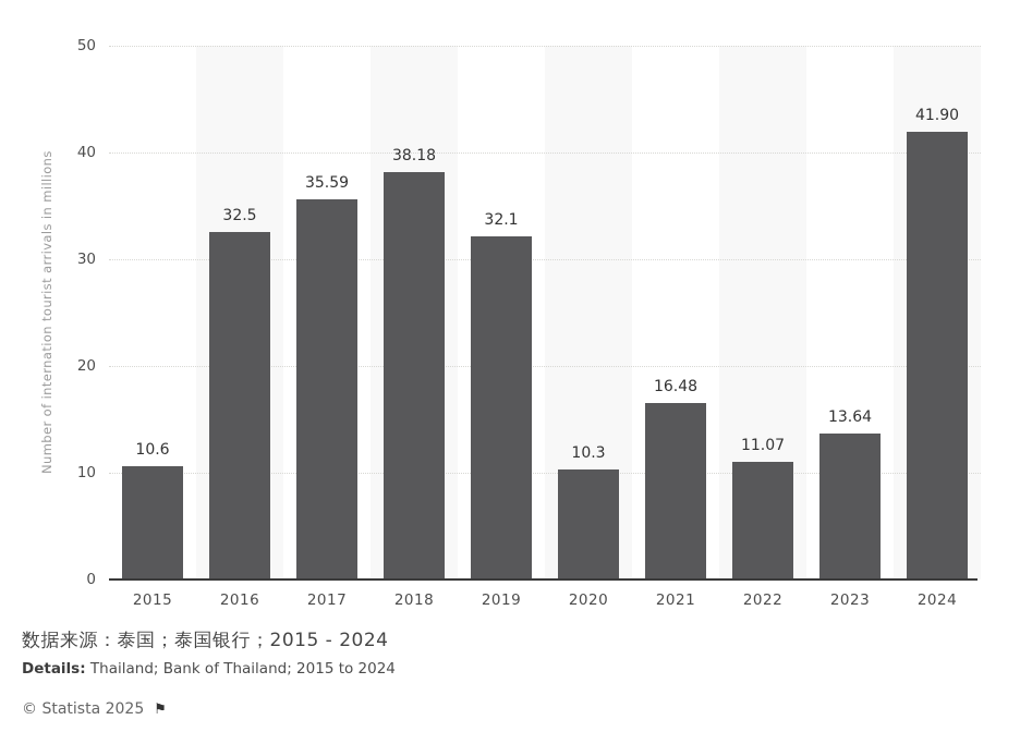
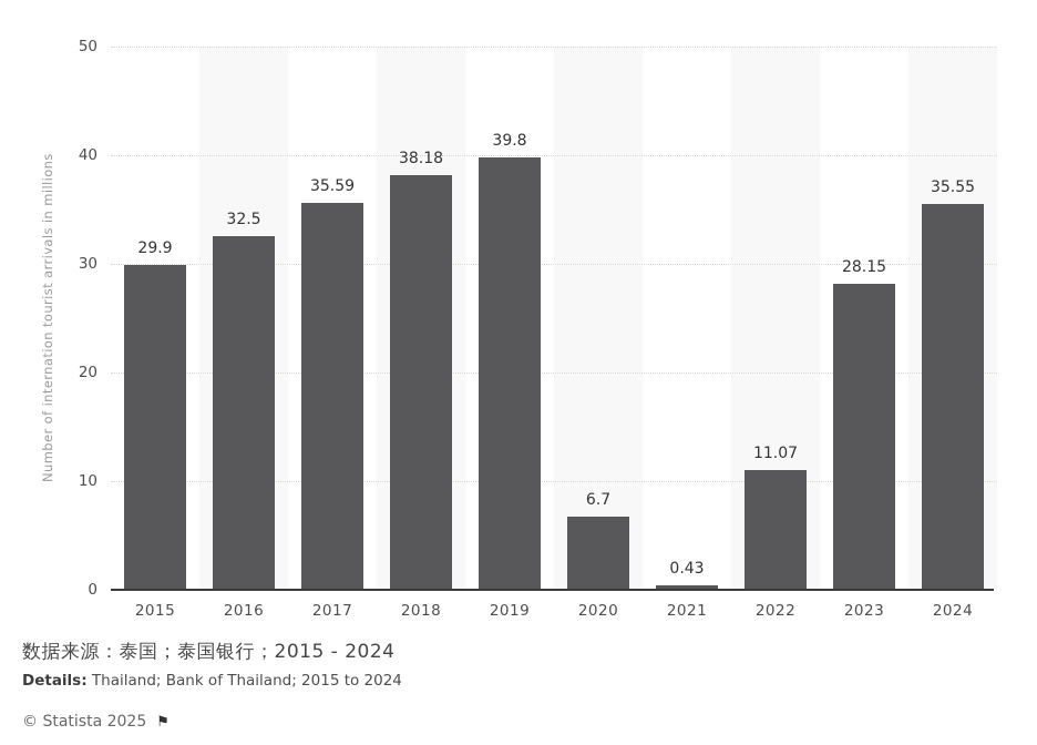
2015: 10.6 -> 29.9
2019: 32.1 -> 39.8
2020: 10.3 -> 6.7
2021: 16.48 -> 0.43
2023: 13.64 -> 28.15
2024: 41.90 -> 35.55
